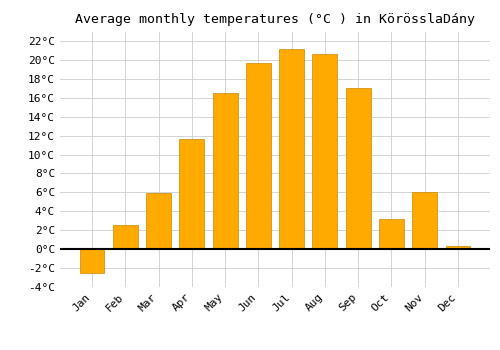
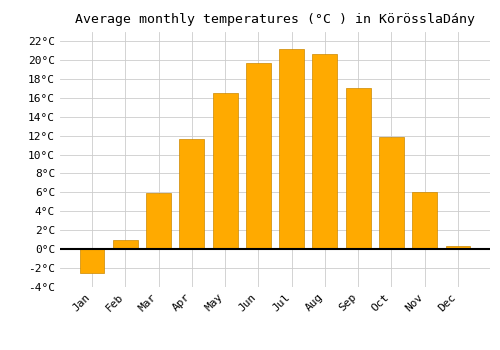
Feb: 2.6°C -> 1.0°C
Oct: 3.2°C -> 11.9°C
